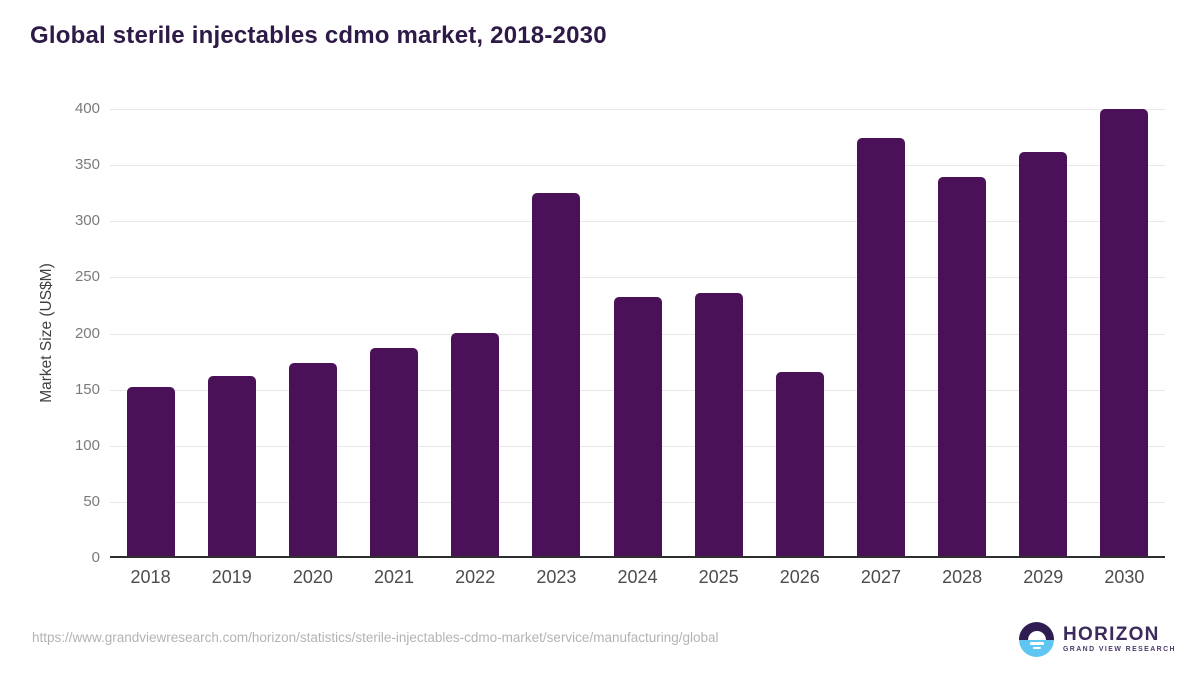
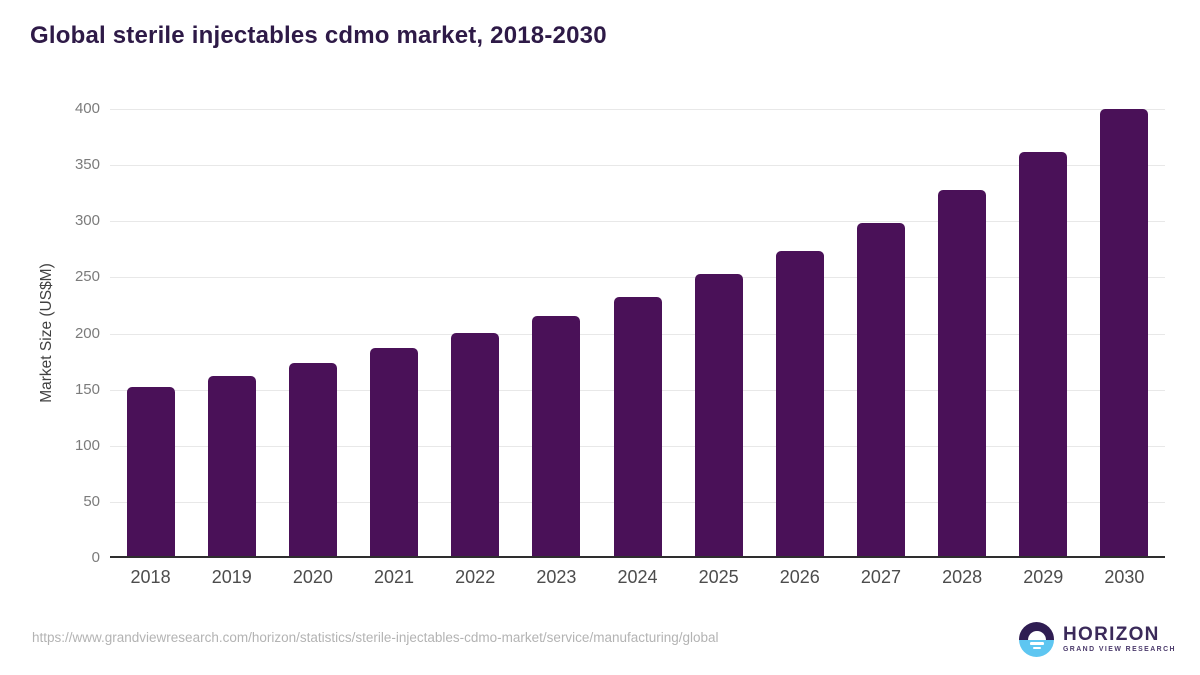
2023: 323 -> 214
2025: 234 -> 251
2026: 164 -> 272
2027: 372 -> 297
2028: 338 -> 326
